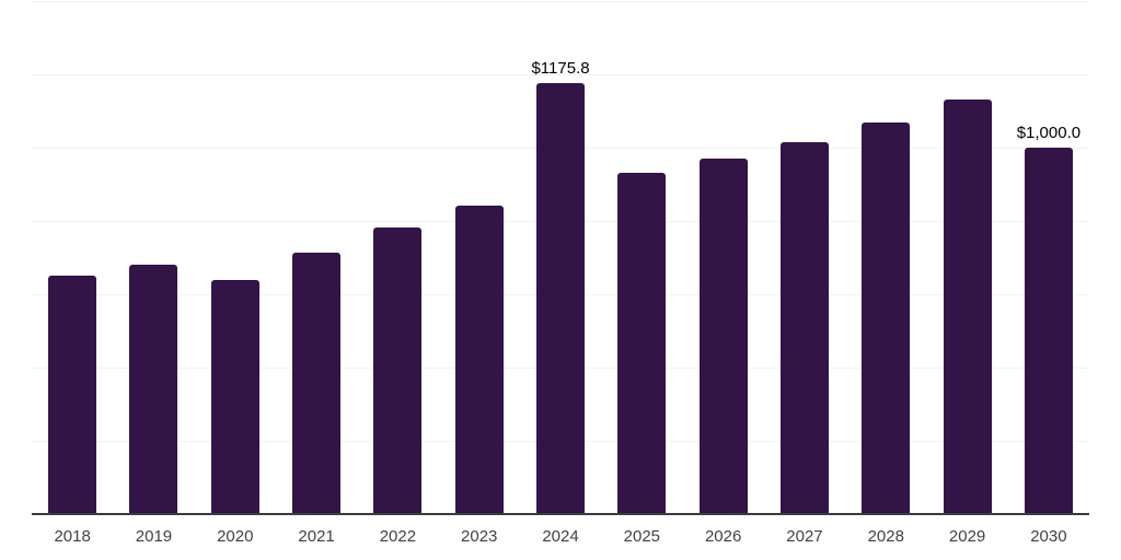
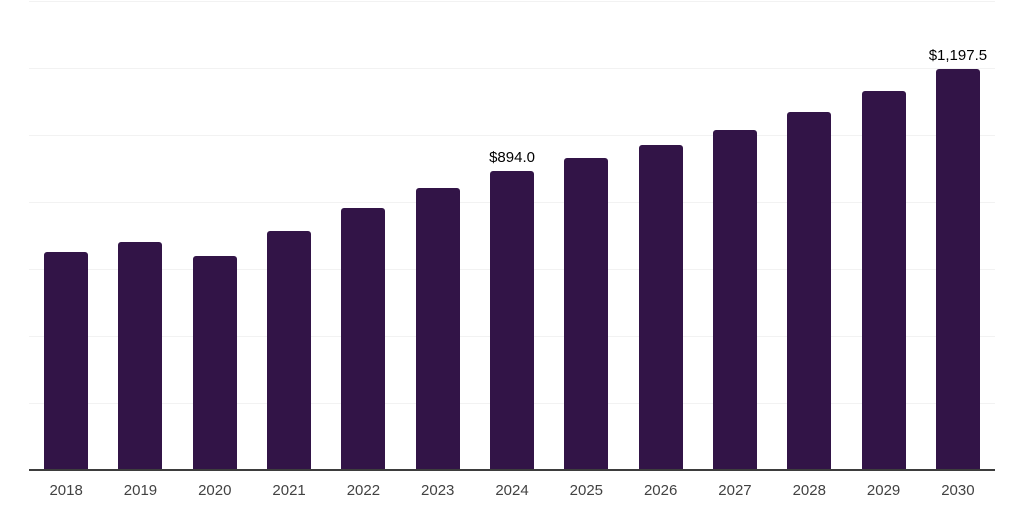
2024: $1175.8 -> $894.0
2030: $1,000.0 -> $1,197.5
